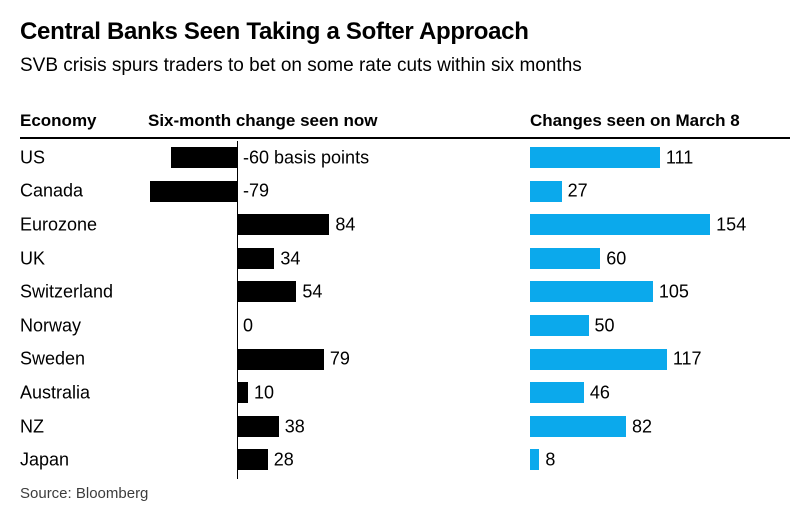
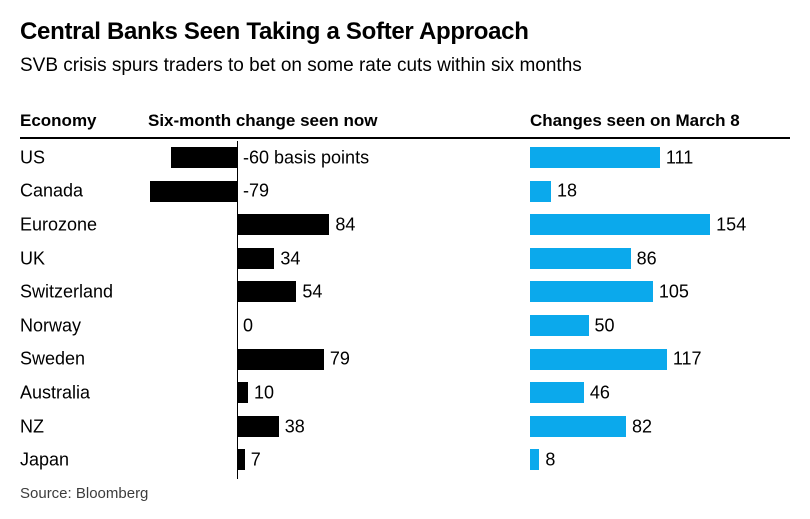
Changes seen on March 8/Canada: 27 -> 18
Changes seen on March 8/UK: 60 -> 86
Six-month change seen now/Japan: 28 -> 7
